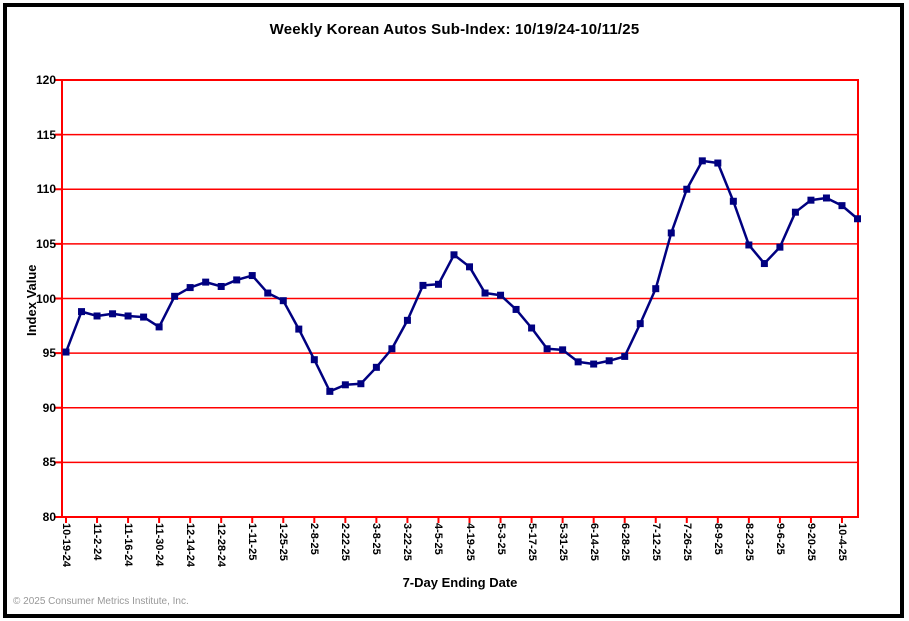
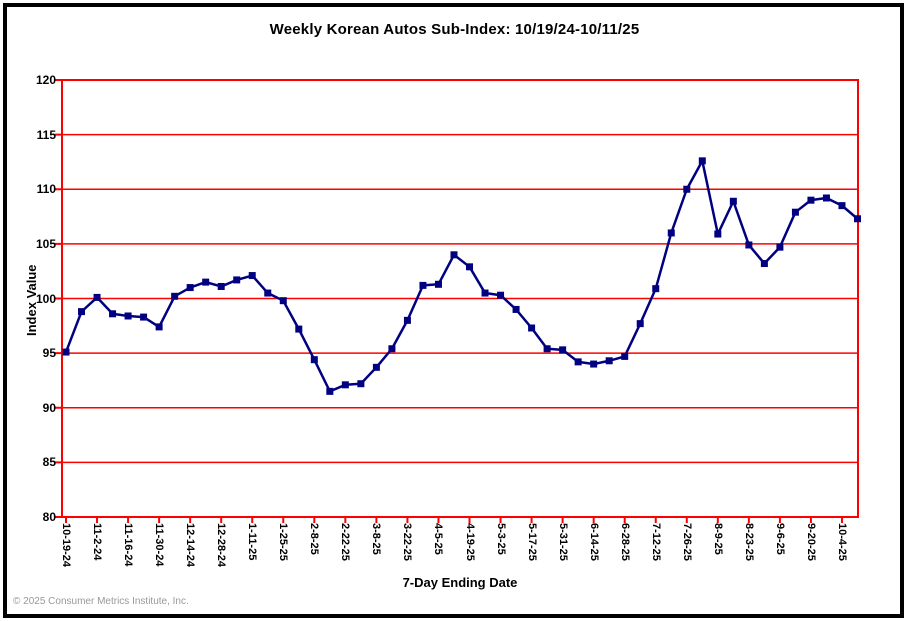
11-2-24: 98.4 -> 100.1
8-9-25: 112.4 -> 105.9
